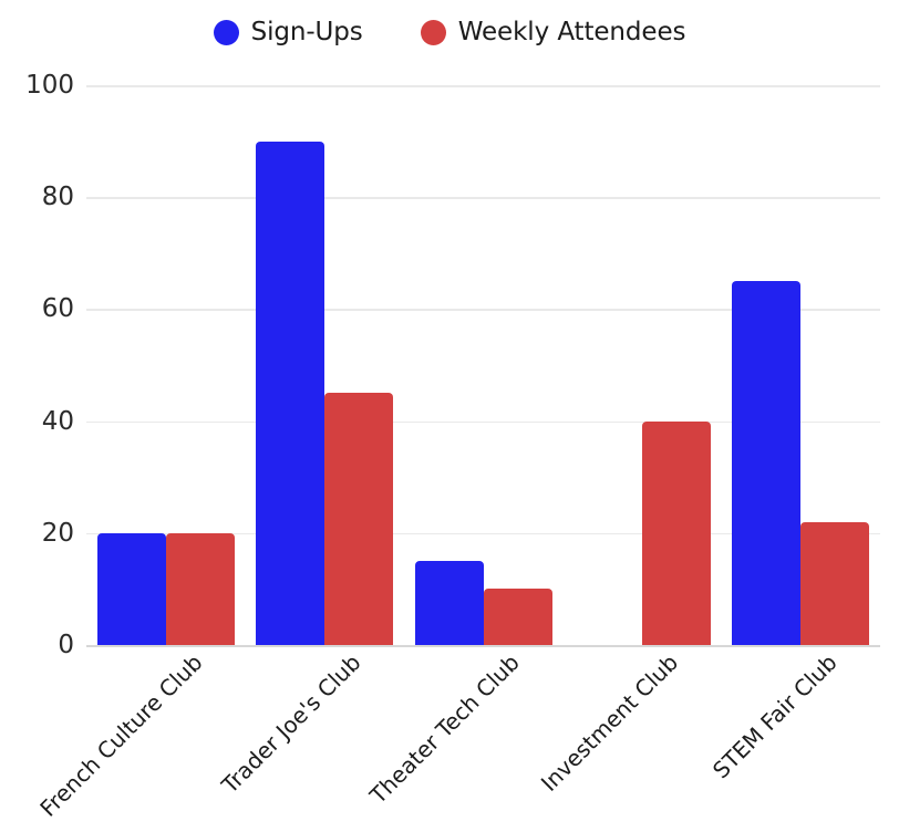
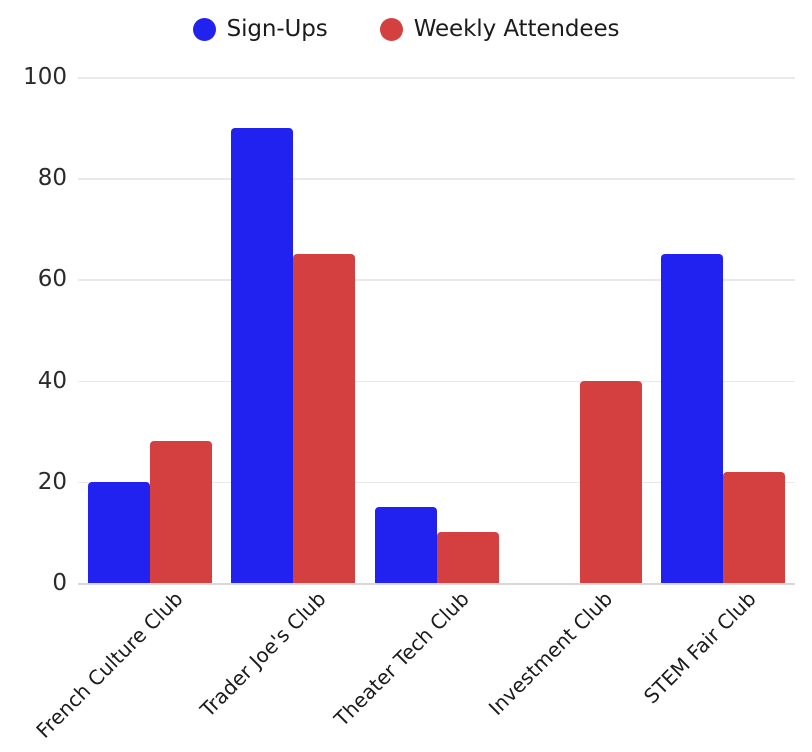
Weekly Attendees/French Culture Club: 20 -> 28
Weekly Attendees/Trader Joe's Club: 45 -> 65
